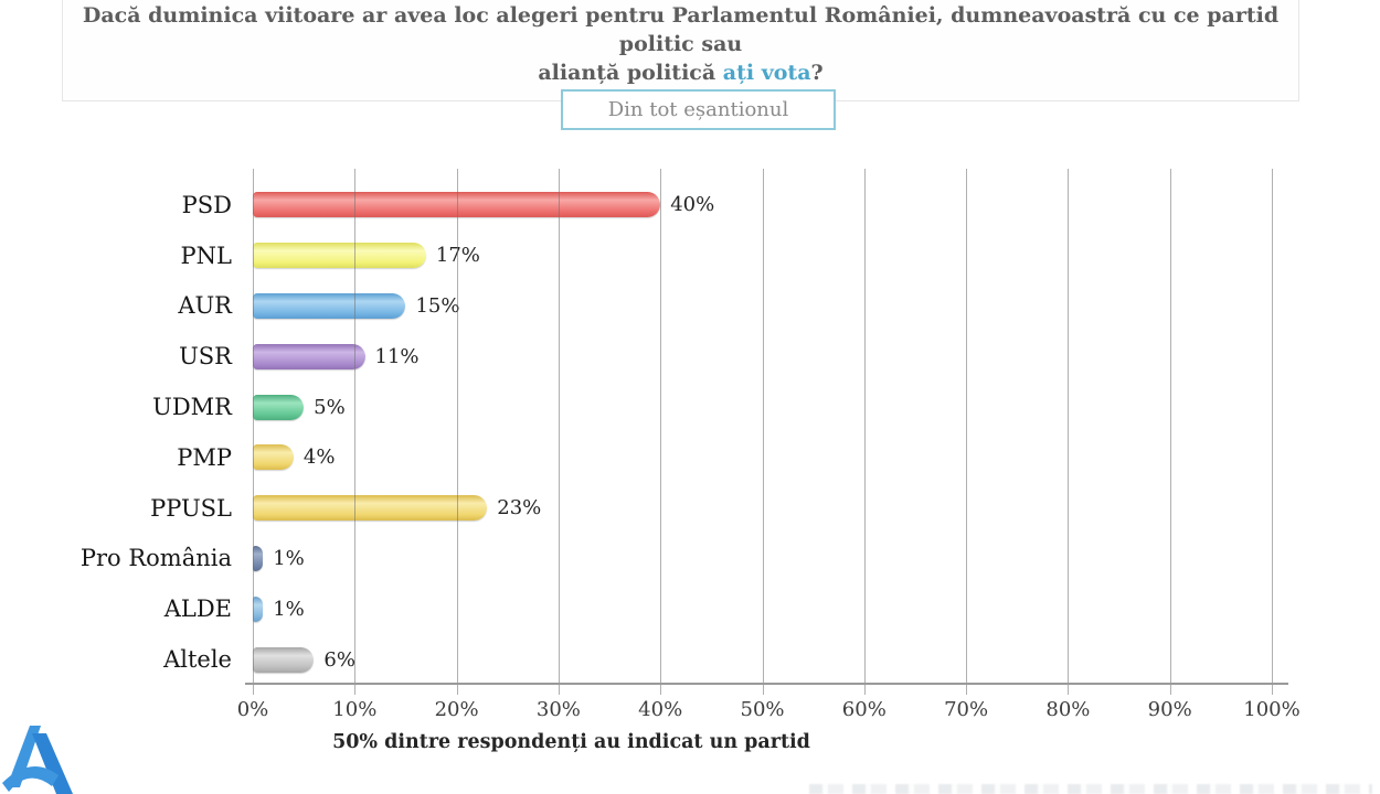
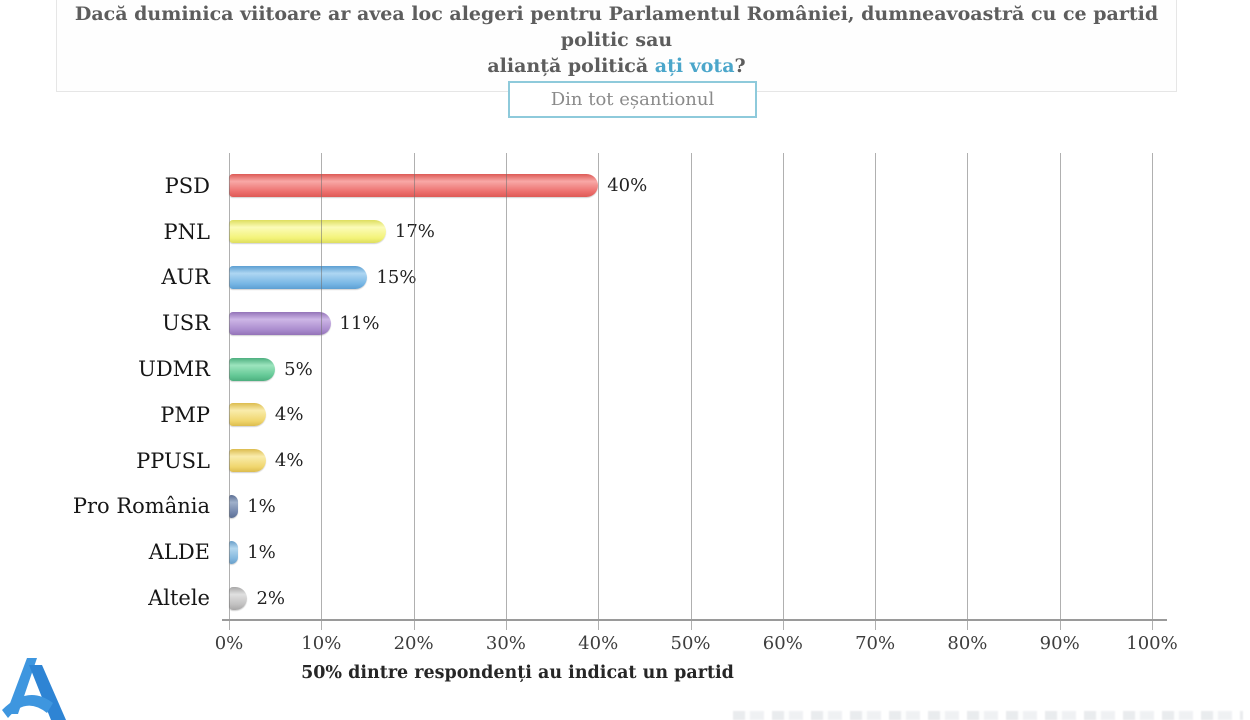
PPUSL: 23% -> 4%
Altele: 6% -> 2%
